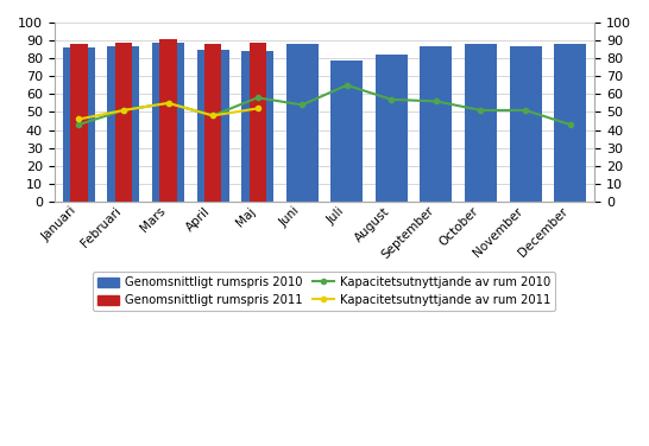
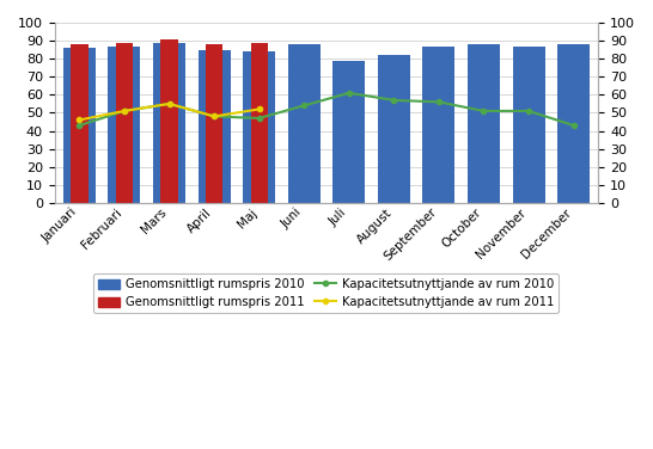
Kapacitetsutnyttjande av rum 2010/Maj: 58 -> 47
Kapacitetsutnyttjande av rum 2010/Juli: 65 -> 61
